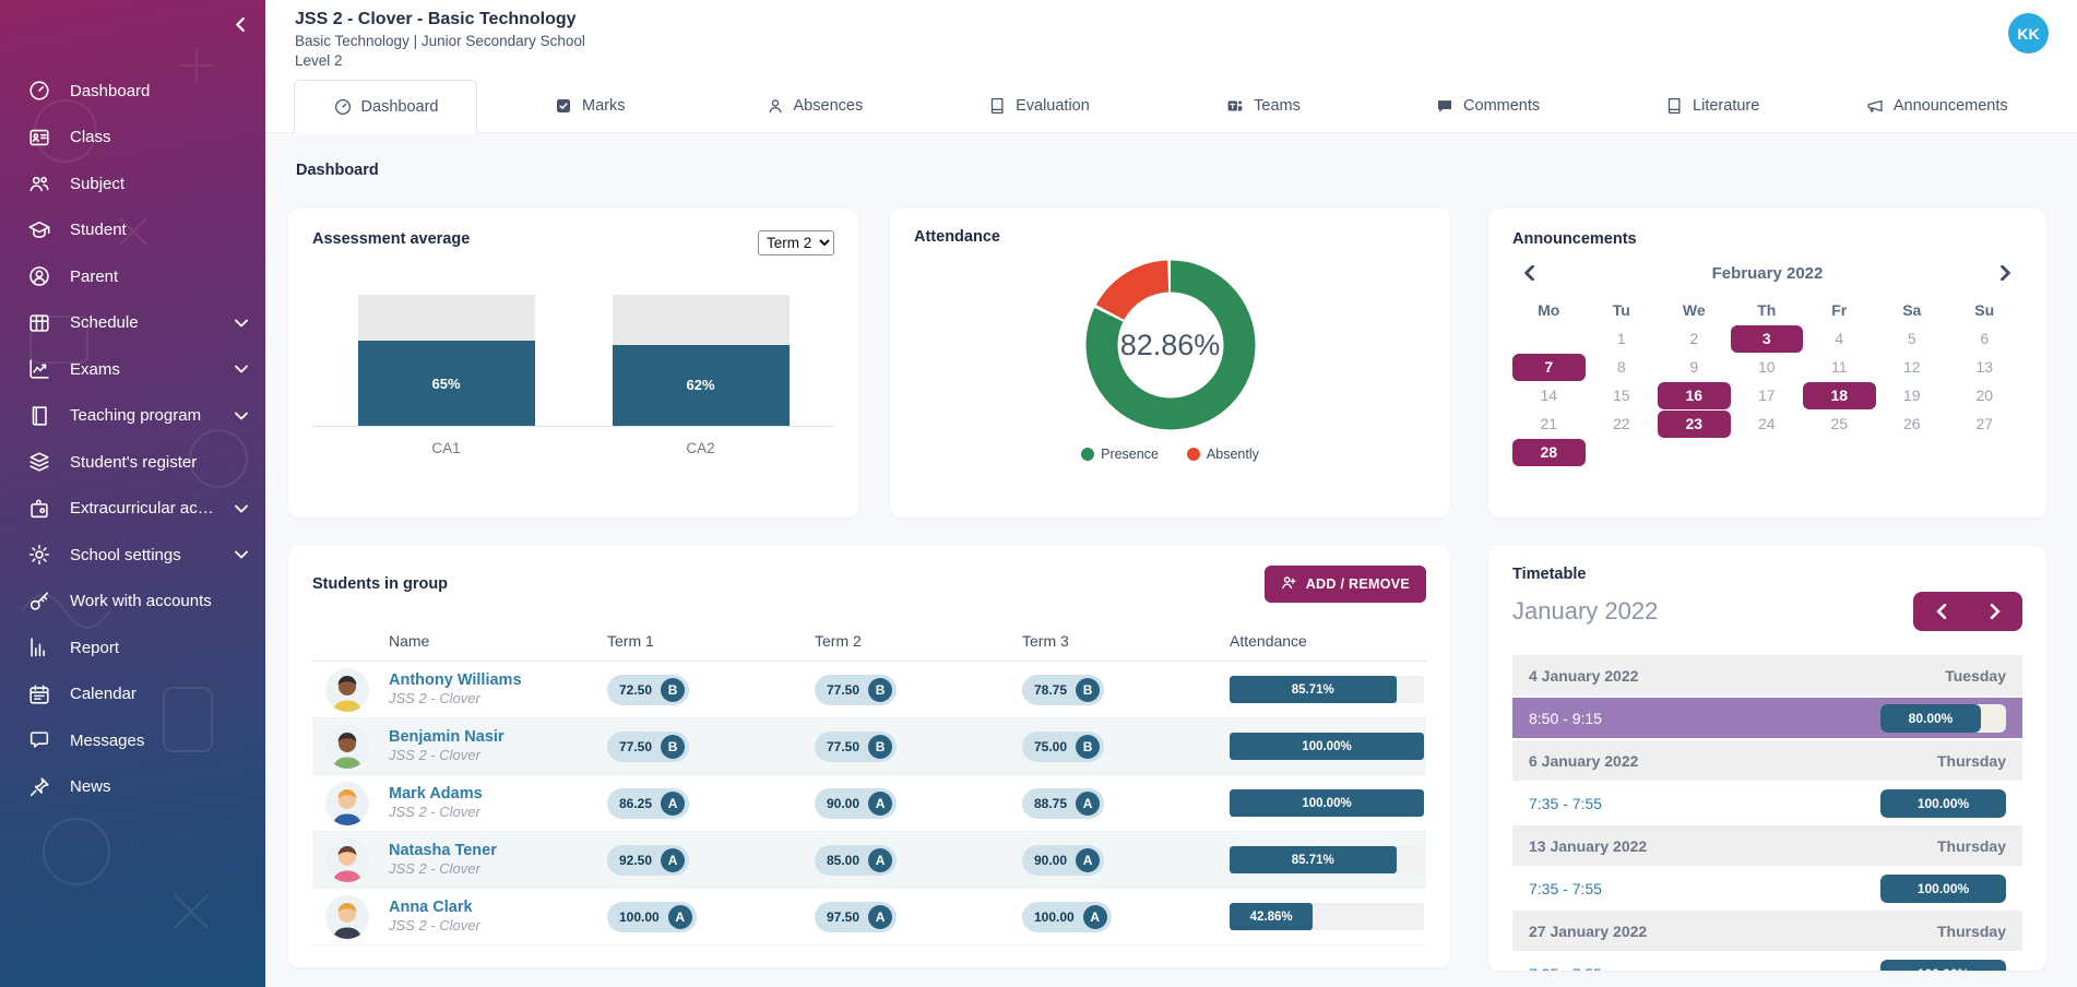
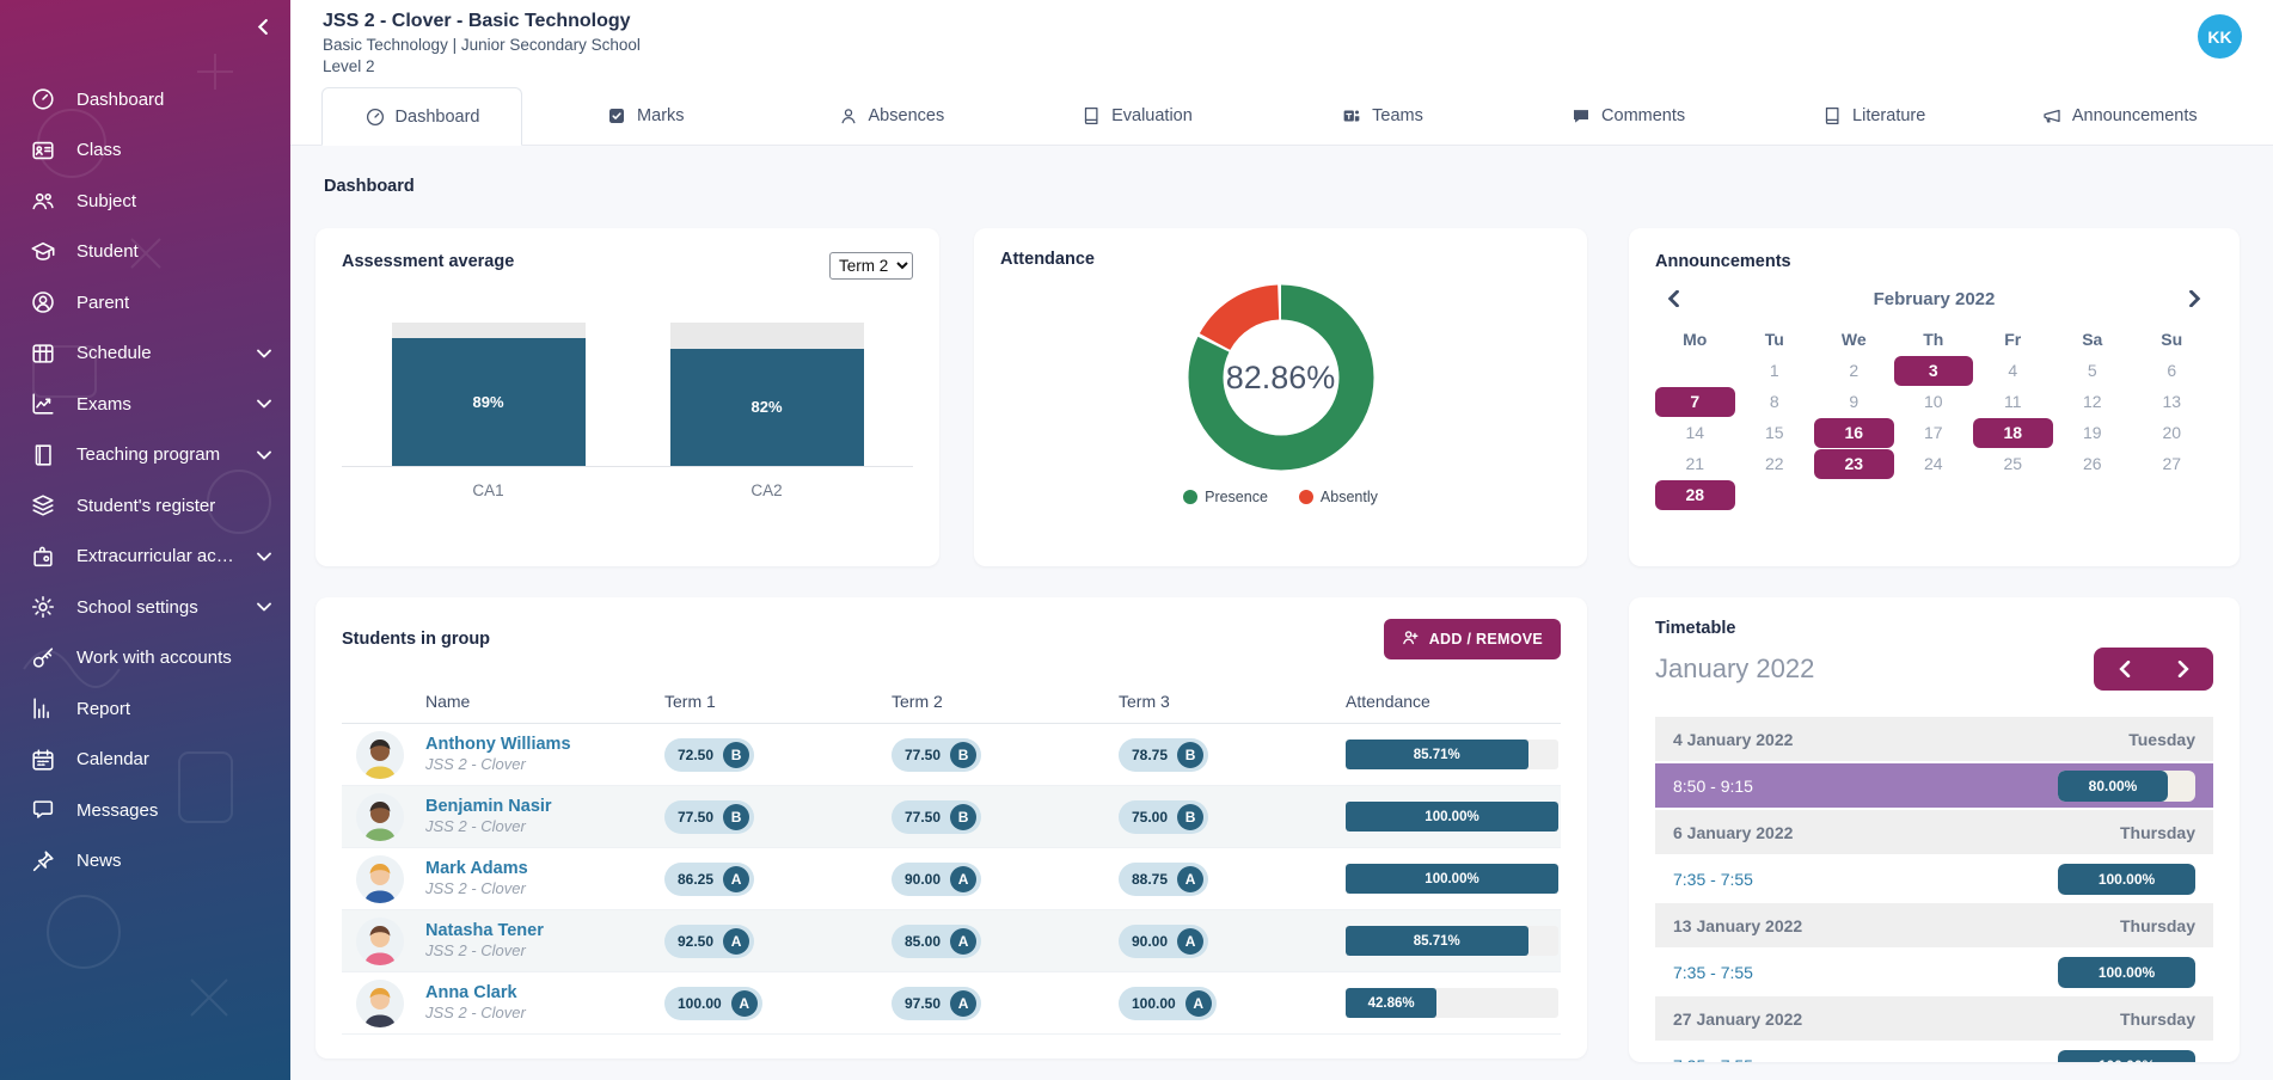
Assessment average/CA1: 65% -> 89%
Assessment average/CA2: 62% -> 82%
